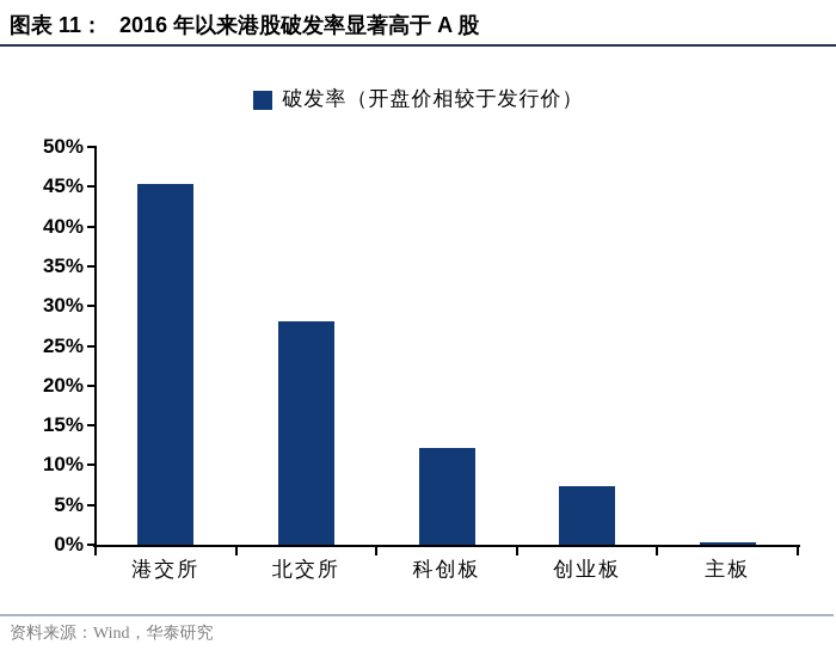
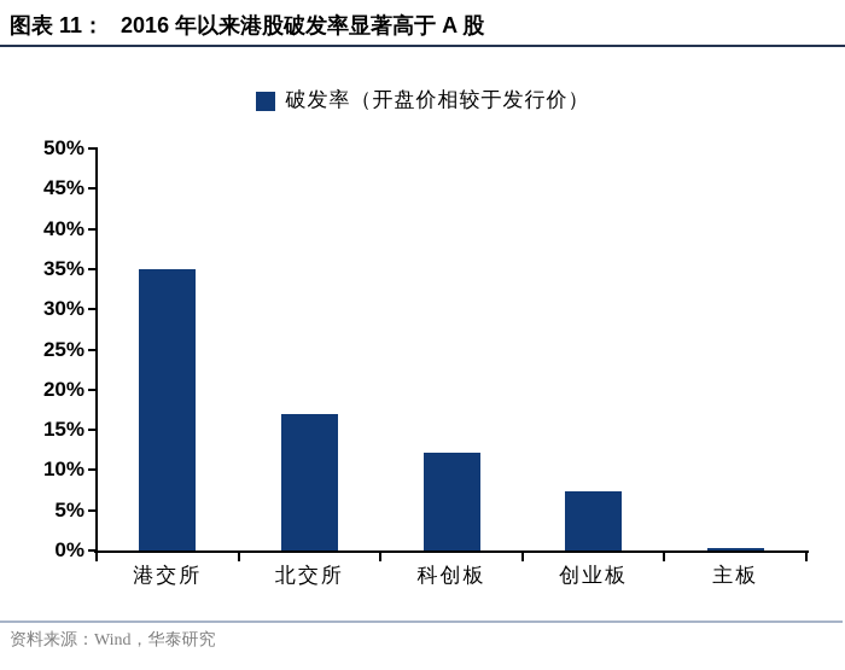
港交所: 45% -> 35%
北交所: 28% -> 17%
